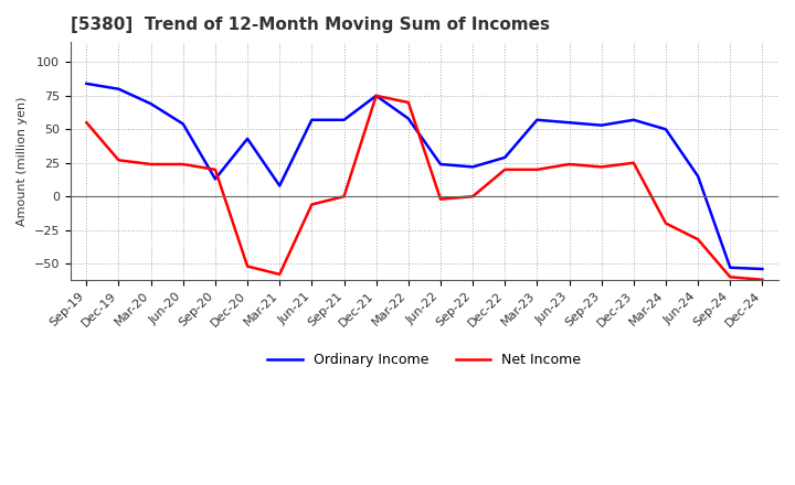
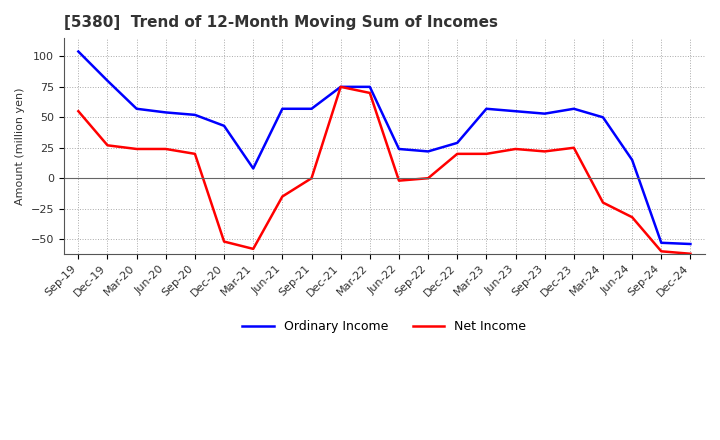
Ordinary Income/Sep-19: 84 -> 104
Ordinary Income/Mar-20: 69 -> 57
Ordinary Income/Sep-20: 13 -> 52
Net Income/Jun-21: -6 -> -15
Ordinary Income/Mar-22: 58 -> 75
